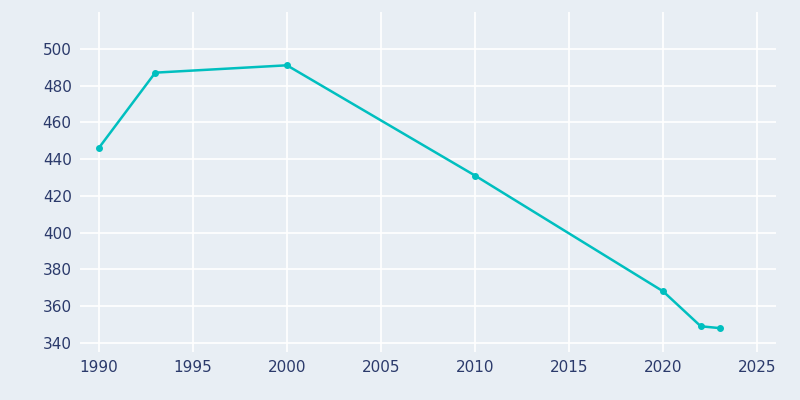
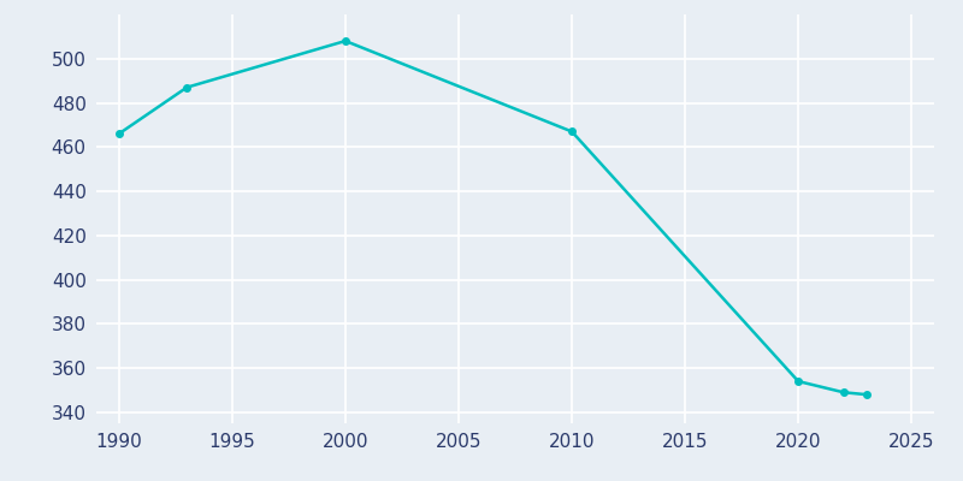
1990: 446 -> 466
2000: 491 -> 508
2010: 431 -> 467
2020: 368 -> 354
